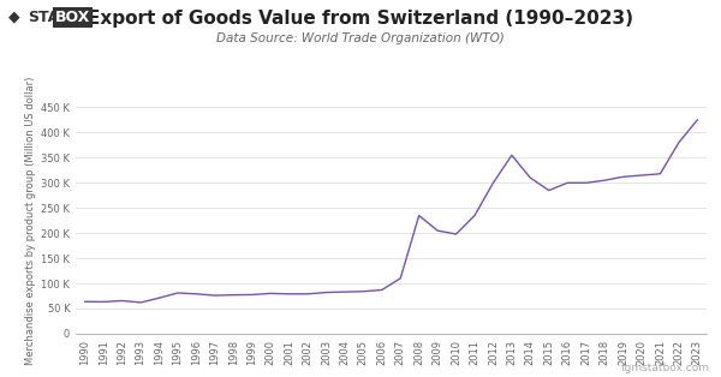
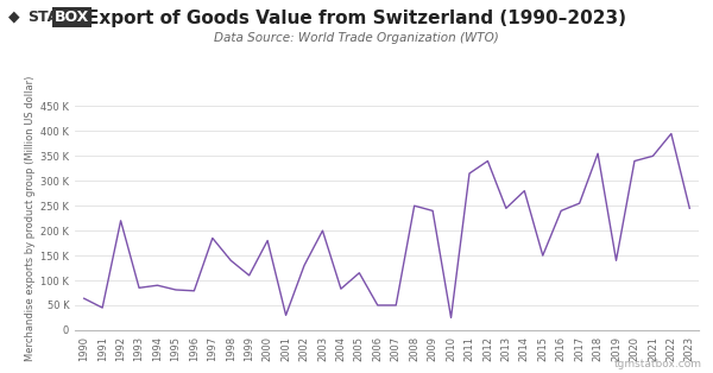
1991: 63 K -> 45 K
1992: 66 K -> 220 K
1993: 62 K -> 85 K
1994: 71 K -> 90 K
1997: 76 K -> 185 K
1998: 77 K -> 140 K
1999: 78 K -> 110 K
2000: 80 K -> 180 K
2001: 79 K -> 30 K
2002: 79 K -> 130 K
2003: 82 K -> 200 K
2005: 84 K -> 115 K
2006: 87 K -> 50 K
2007: 110 K -> 50 K
2008: 235 K -> 250 K
2009: 205 K -> 240 K
2010: 198 K -> 25 K
2011: 235 K -> 315 K
2012: 300 K -> 340 K
2013: 355 K -> 245 K
2014: 310 K -> 280 K
2015: 285 K -> 150 K
2016: 300 K -> 240 K
2017: 300 K -> 255 K
2018: 305 K -> 355 K
2019: 312 K -> 140 K
2020: 315 K -> 340 K
2021: 318 K -> 350 K
2022: 380 K -> 395 K
2023: 425 K -> 245 K
